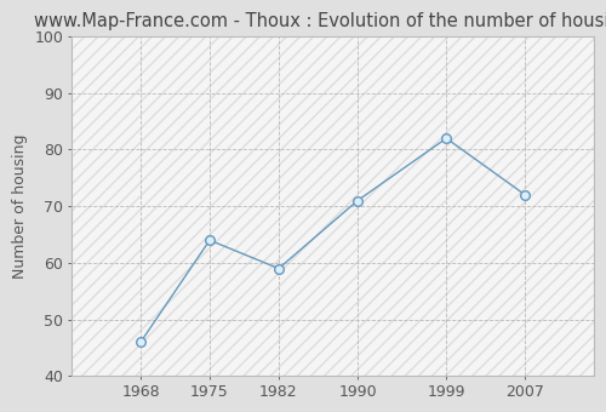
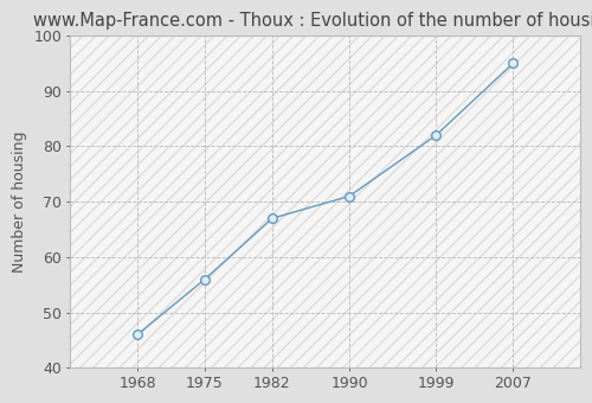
1975: 64 -> 56
1982: 59 -> 67
2007: 72 -> 95
